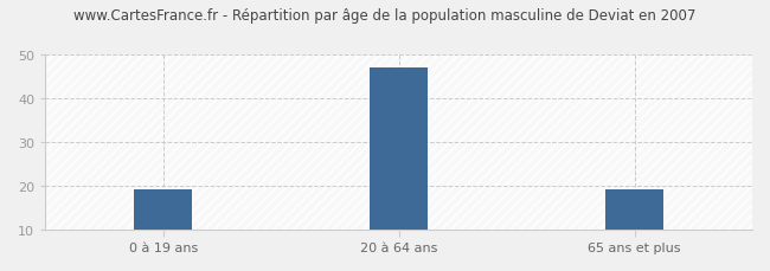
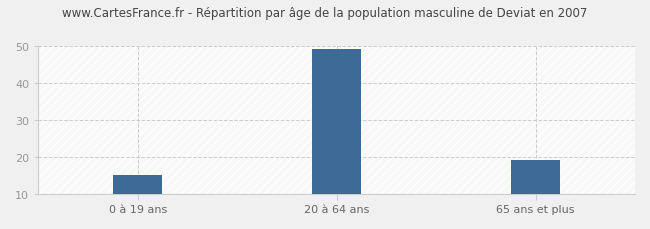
0 à 19 ans: 19 -> 15
20 à 64 ans: 47 -> 49
